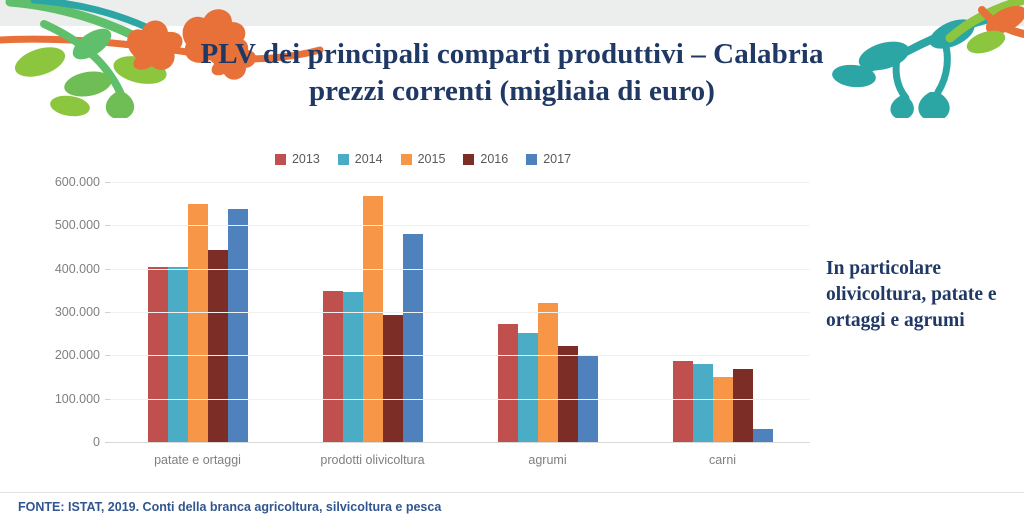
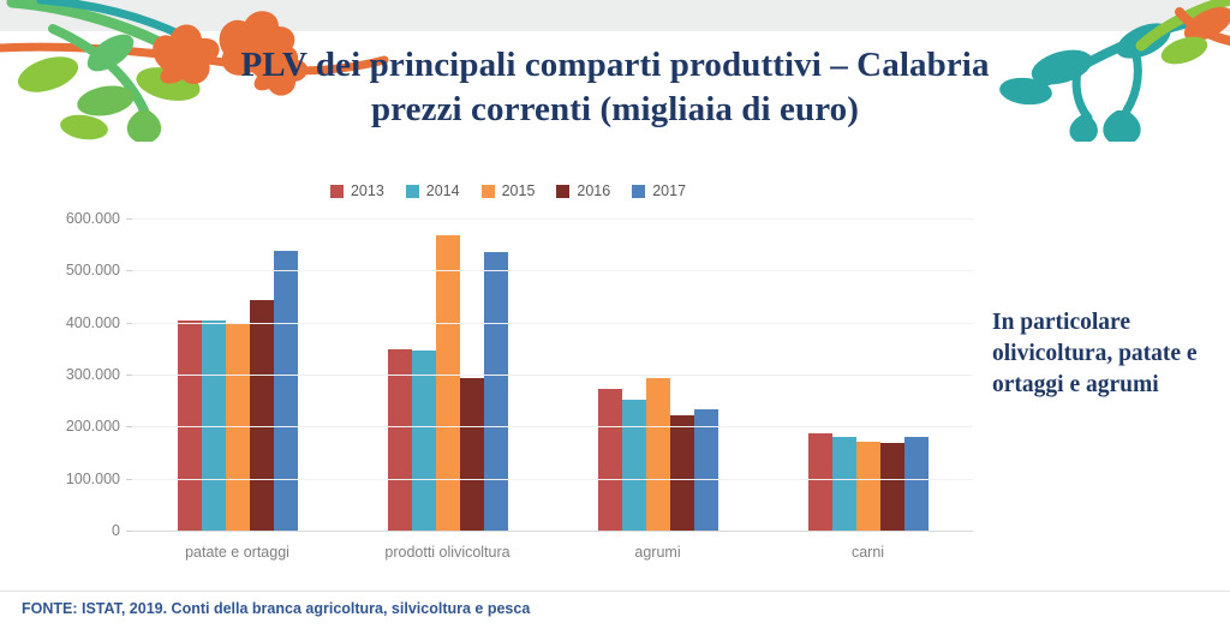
2015/patate e ortaggi: 550000 -> 400000
2017/prodotti olivicoltura: 480000 -> 540000
2015/agrumi: 320000 -> 290000
2017/agrumi: 200000 -> 230000
2015/carni: 150000 -> 170000
2017/carni: 30000 -> 180000
